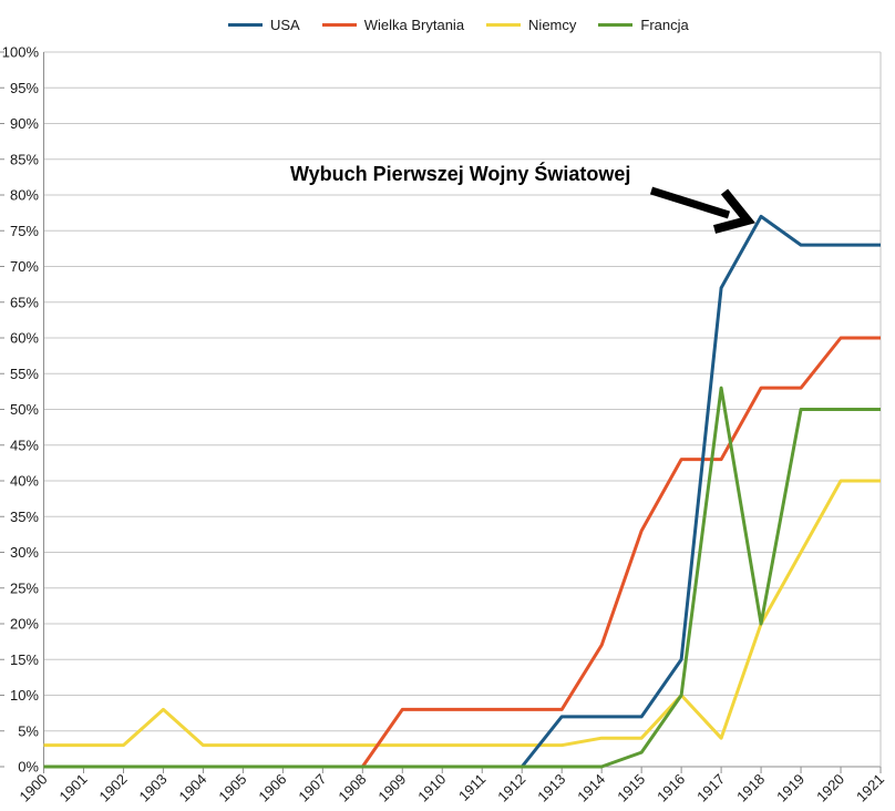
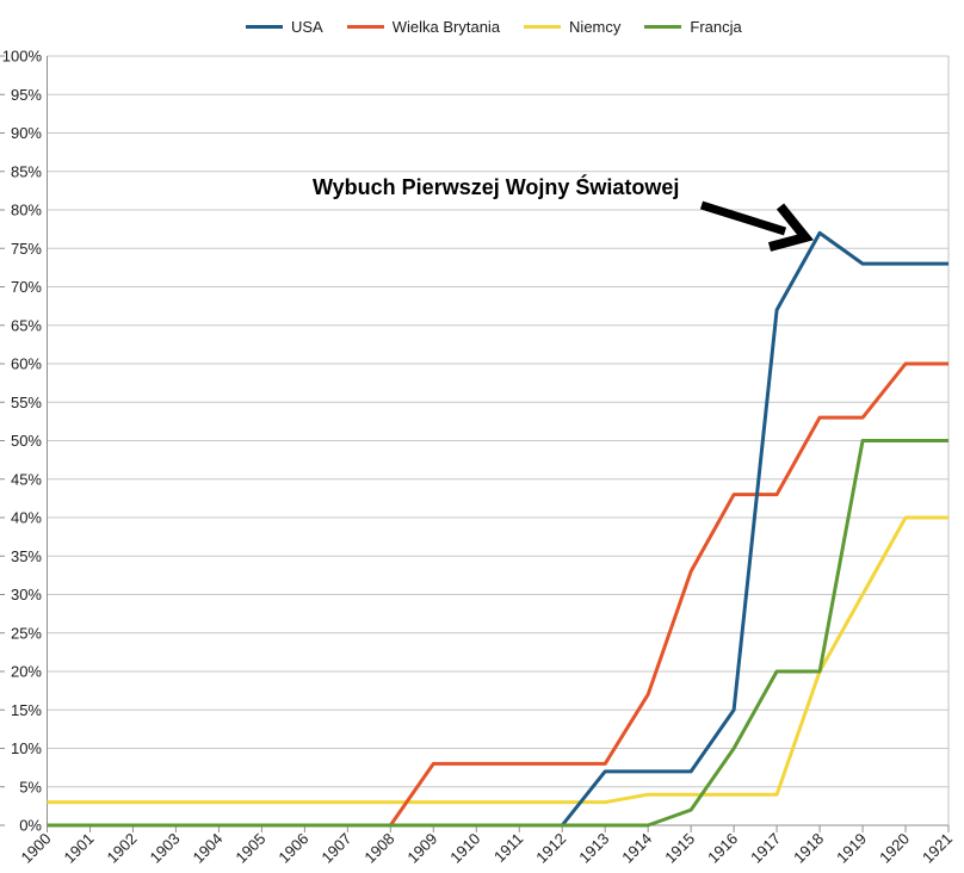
Niemcy/1903: 8% -> 3%
Niemcy/1916: 10% -> 4%
Francja/1917: 53% -> 20%
